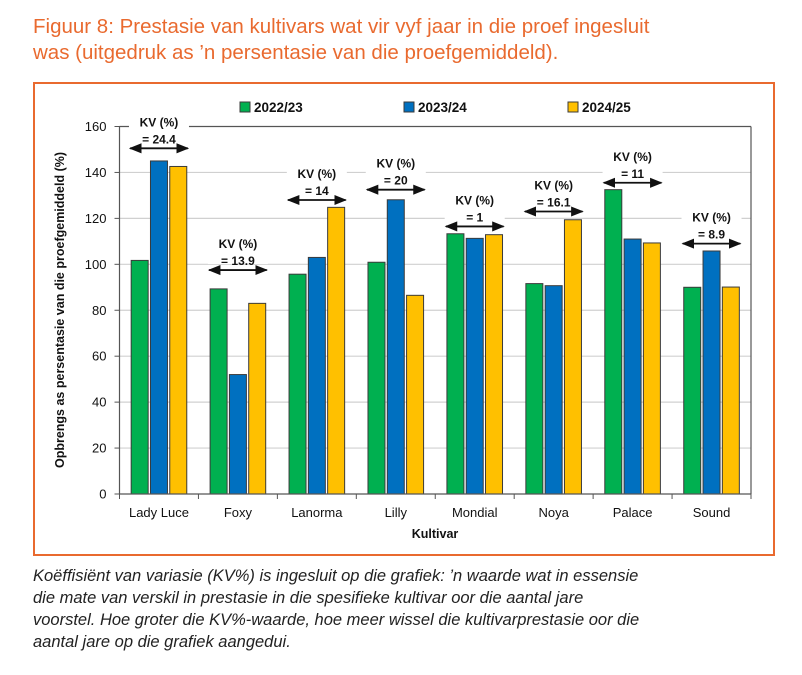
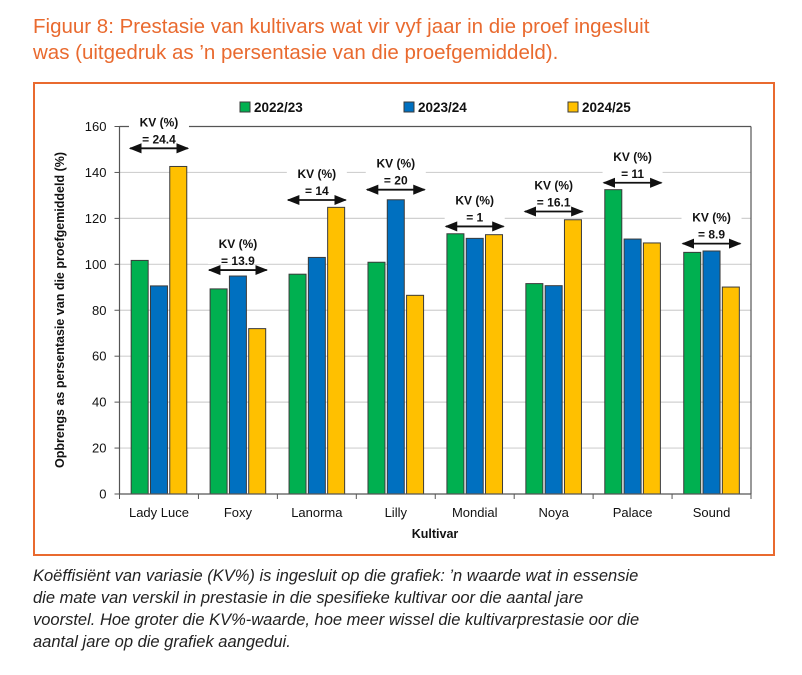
2023/24/Lady Luce: 145 -> 91
2023/24/Foxy: 52 -> 95
2024/25/Foxy: 83 -> 72
2022/23/Sound: 90 -> 105
